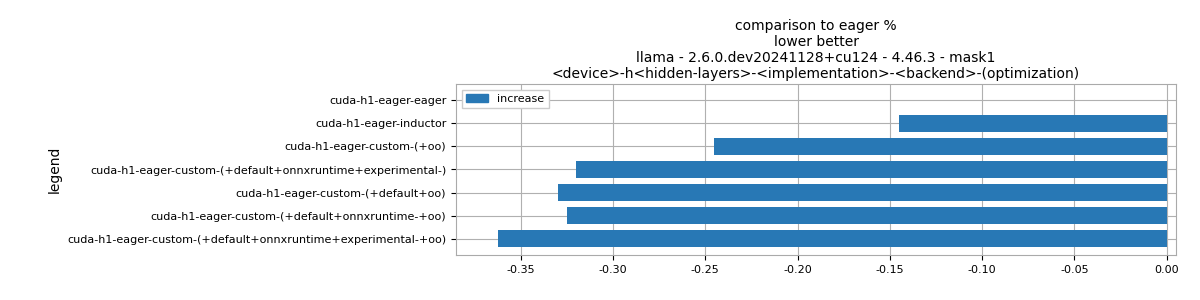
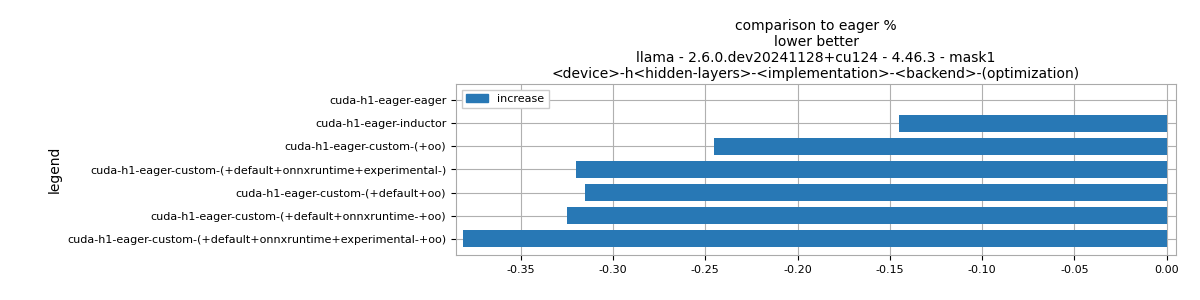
cuda-h1-eager-custom-(+default+oo): -0.330 -> -0.315
cuda-h1-eager-custom-(+default+onnxruntime+experimental-+oo): -0.362 -> -0.381
